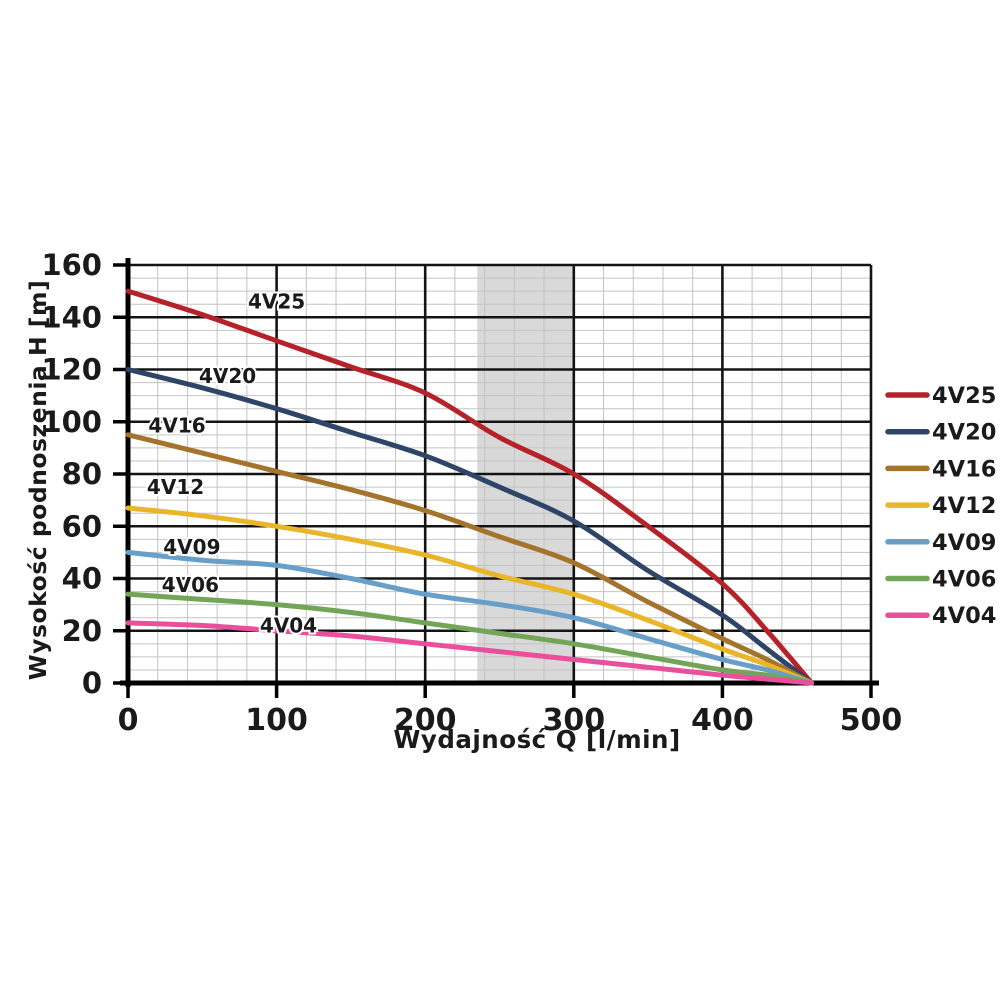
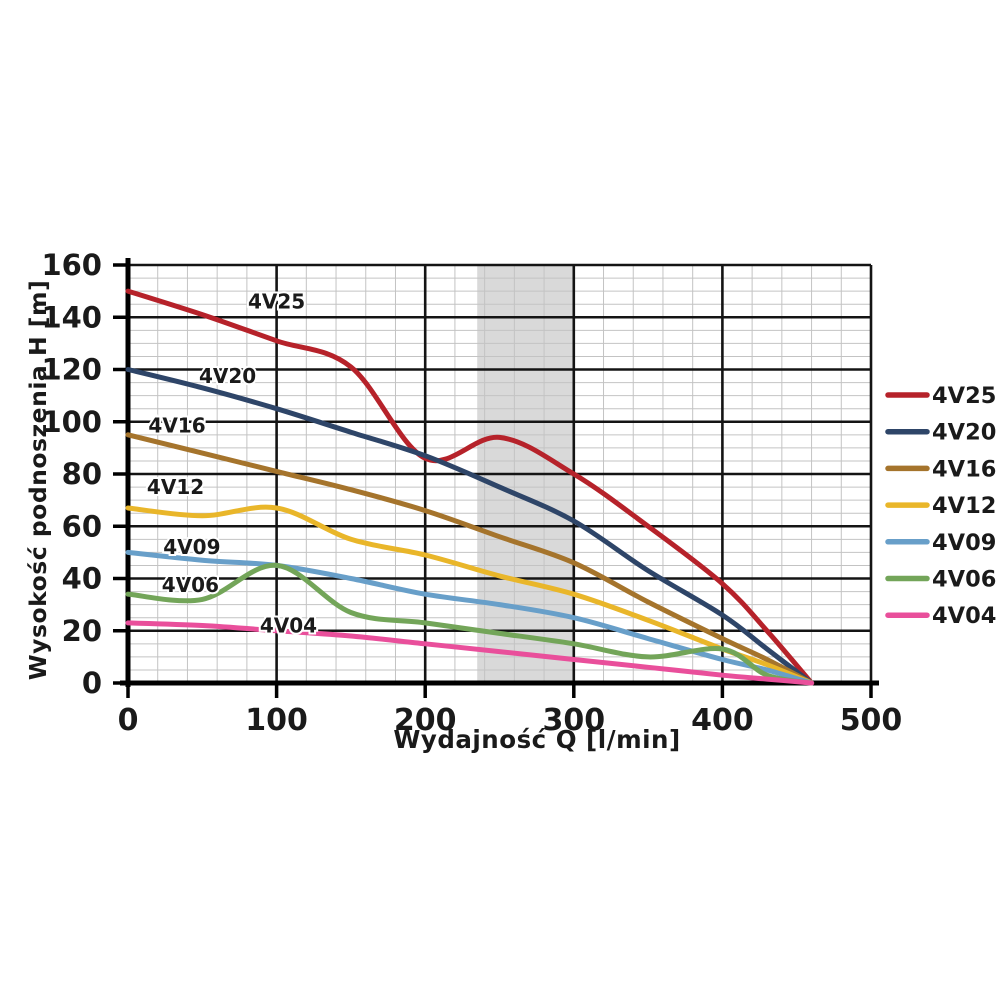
4V12/100: 60 -> 67
4V06/100: 30 -> 45
4V25/200: 111 -> 86
4V06/400: 5 -> 13
